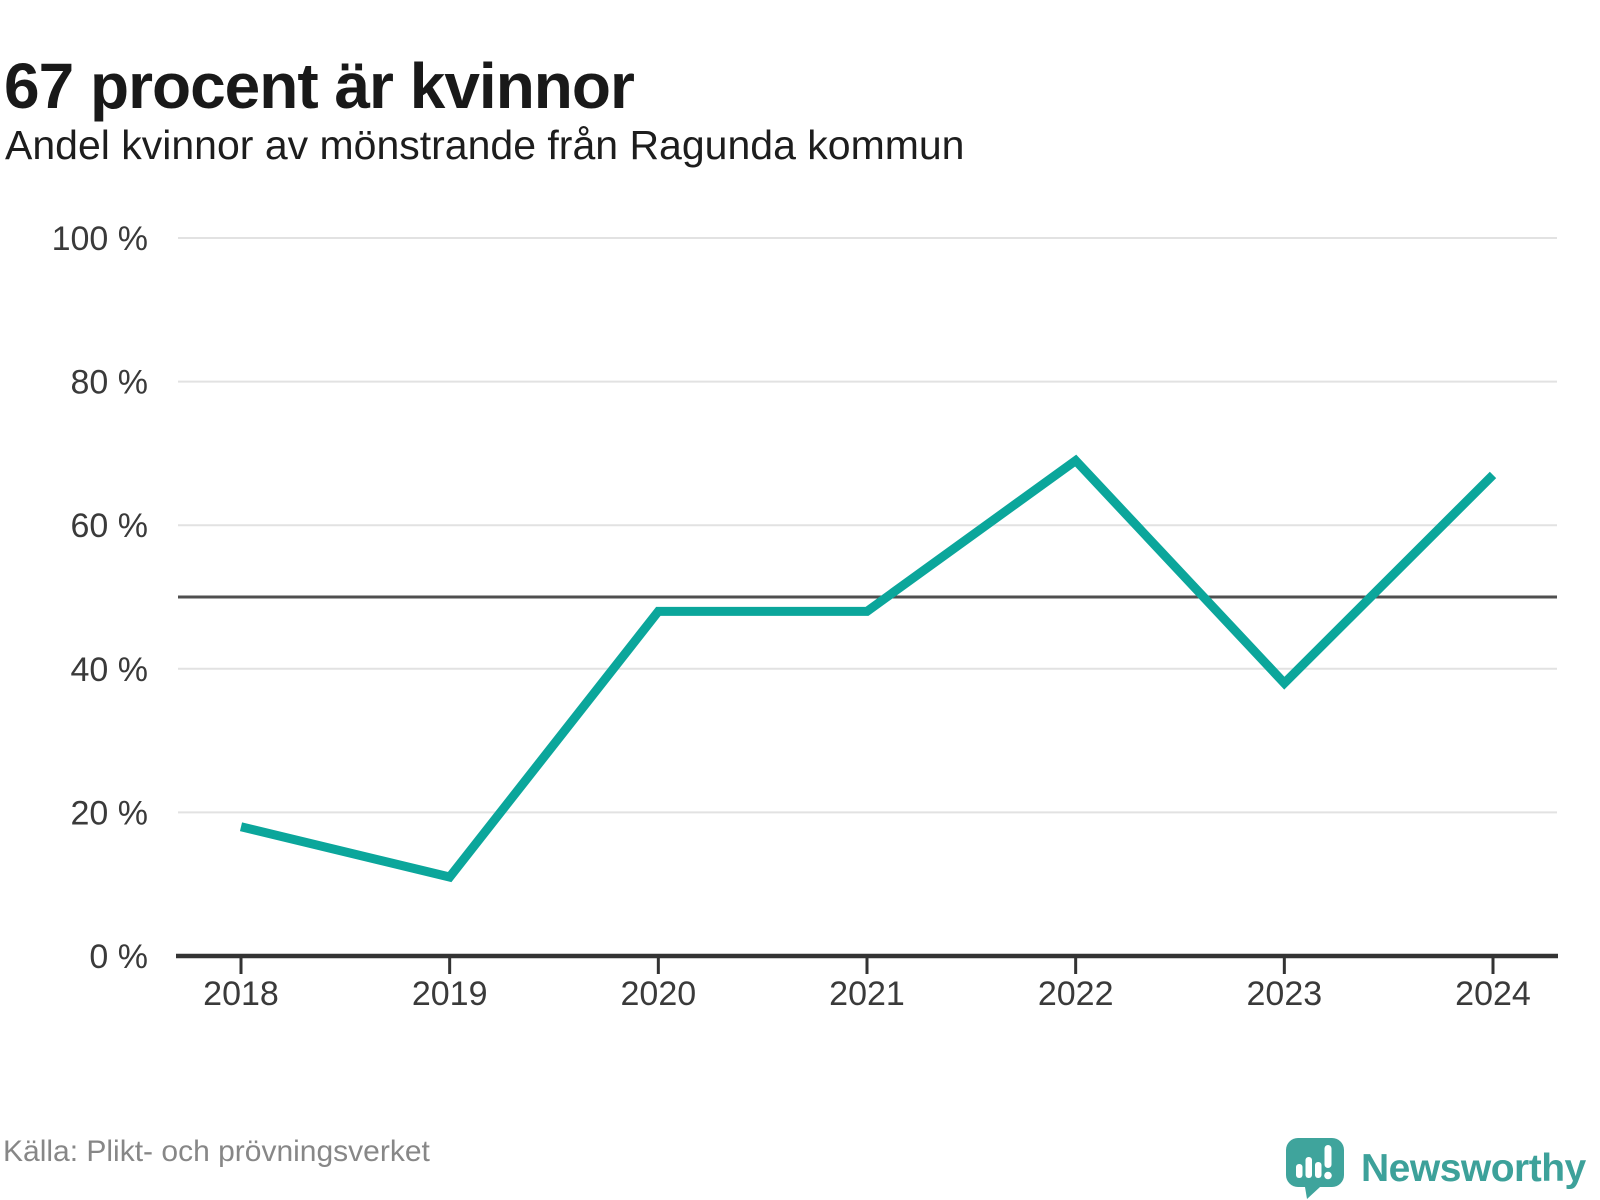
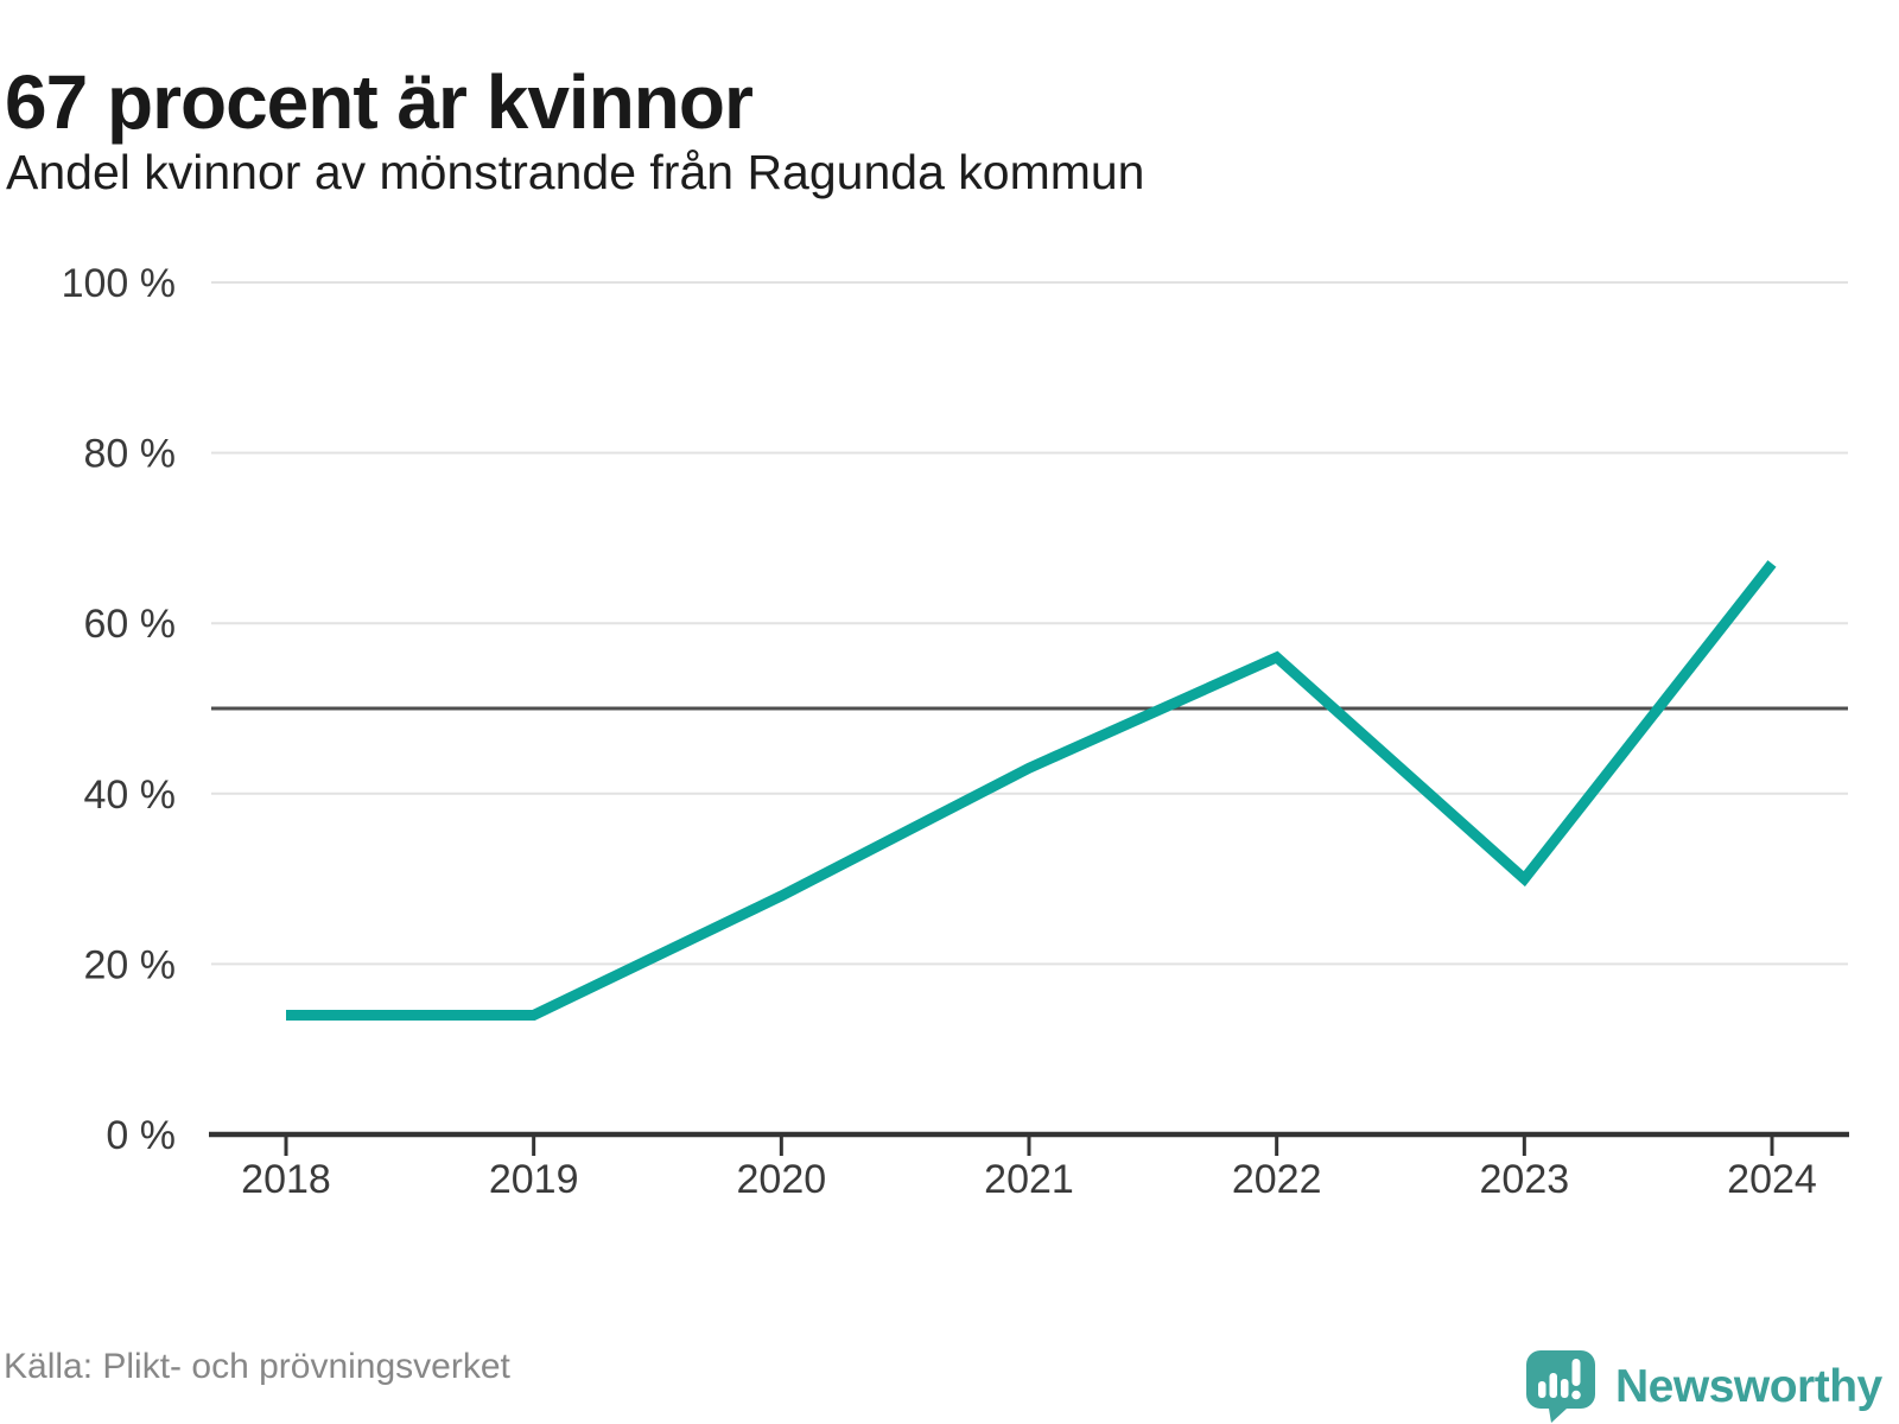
2018: 18% -> 14%
2019: 11% -> 14%
2020: 48% -> 28%
2021: 48% -> 43%
2022: 69% -> 56%
2023: 38% -> 30%
